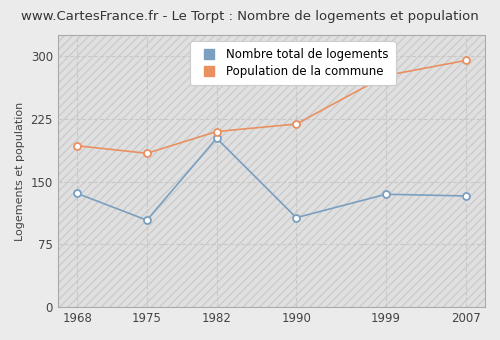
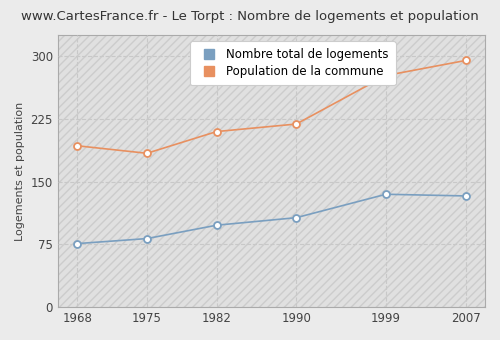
Nombre total de logements/1968: 136 -> 76
Nombre total de logements/1975: 104 -> 82
Nombre total de logements/1982: 202 -> 98
